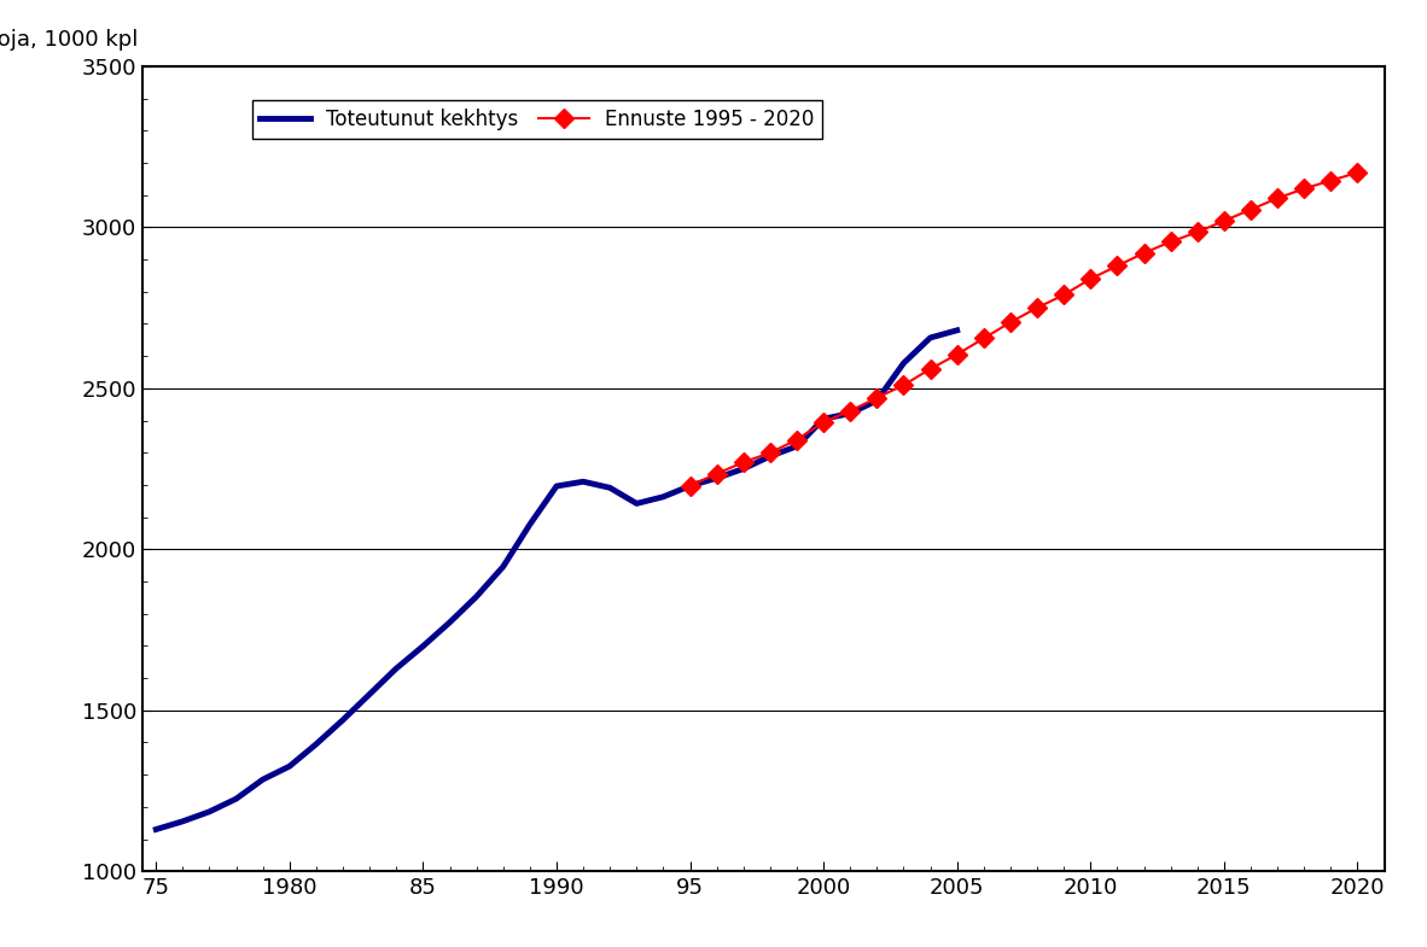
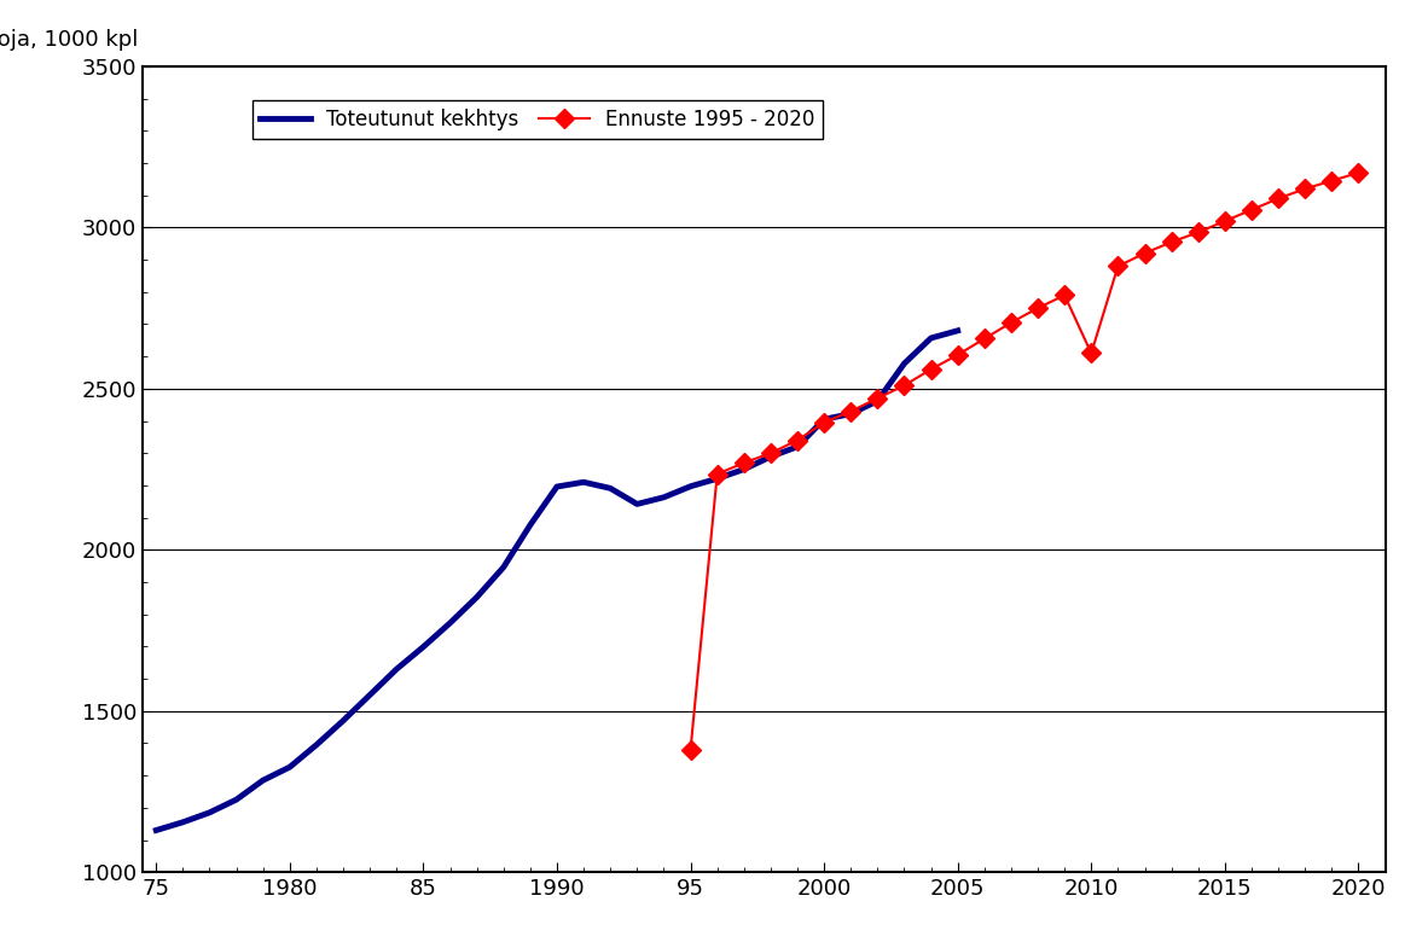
Ennuste 1995 - 2020/95: 2197 -> 1380
Ennuste 1995 - 2020/2010: 2840 -> 2610
